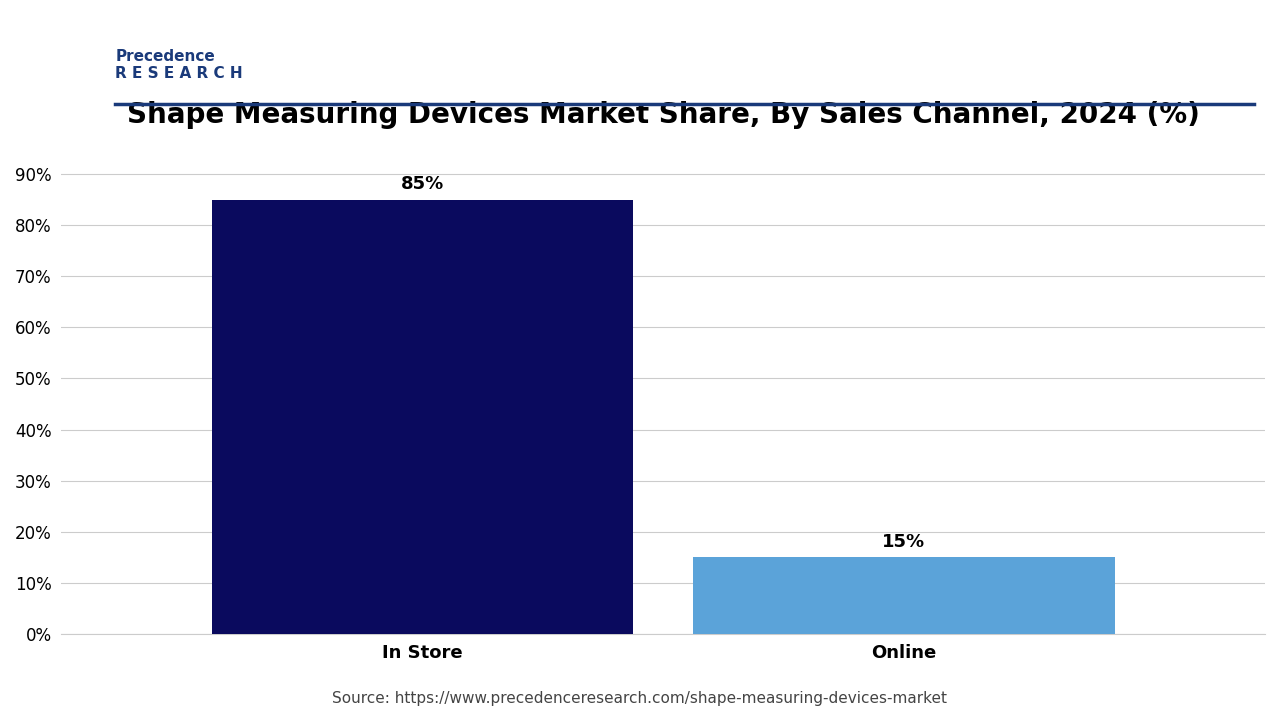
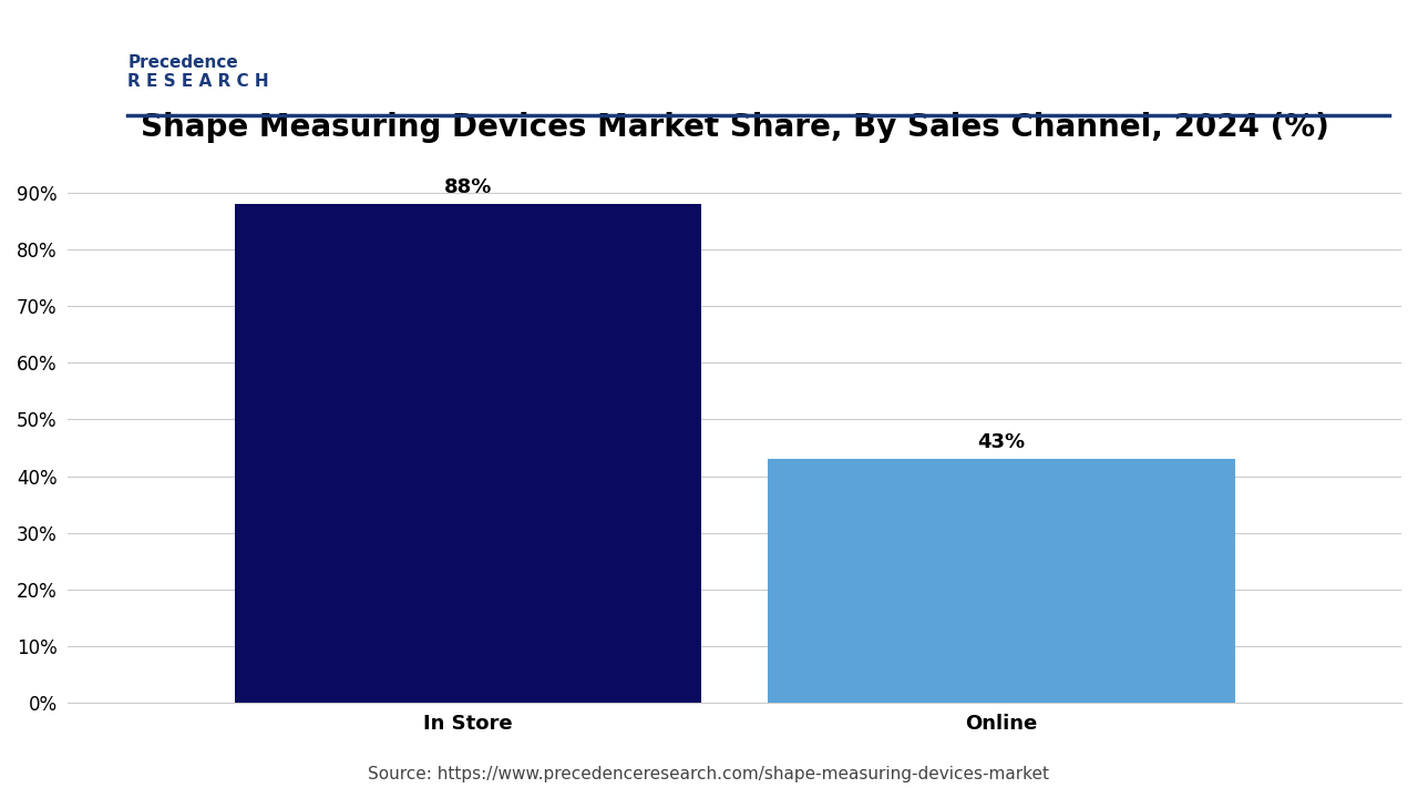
In Store: 85% -> 88%
Online: 15% -> 43%
